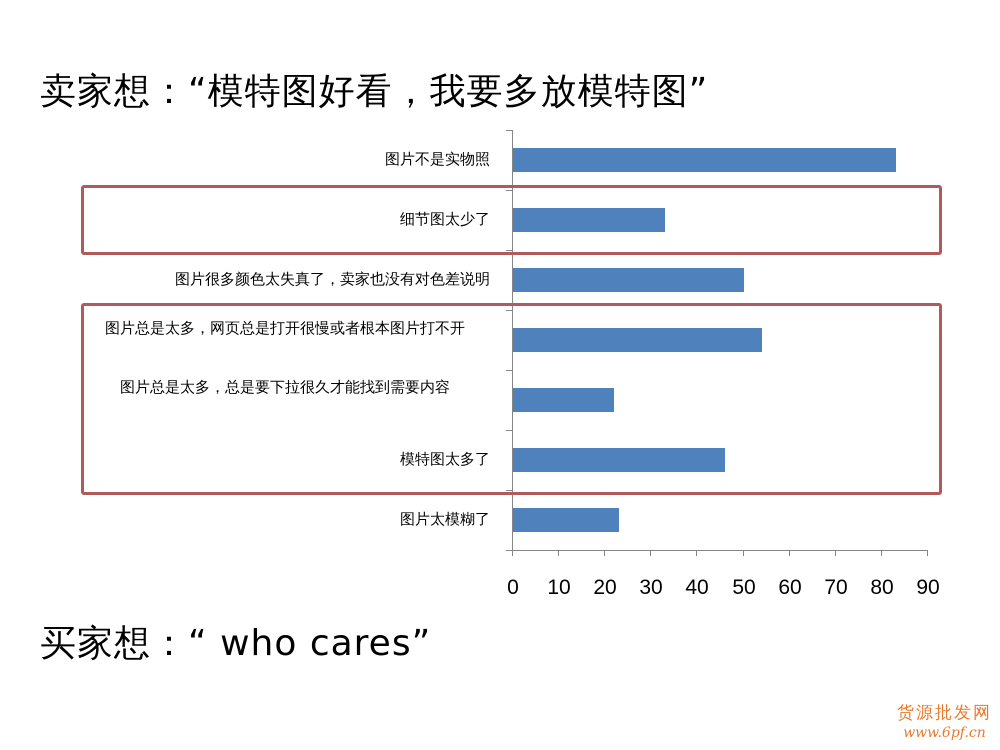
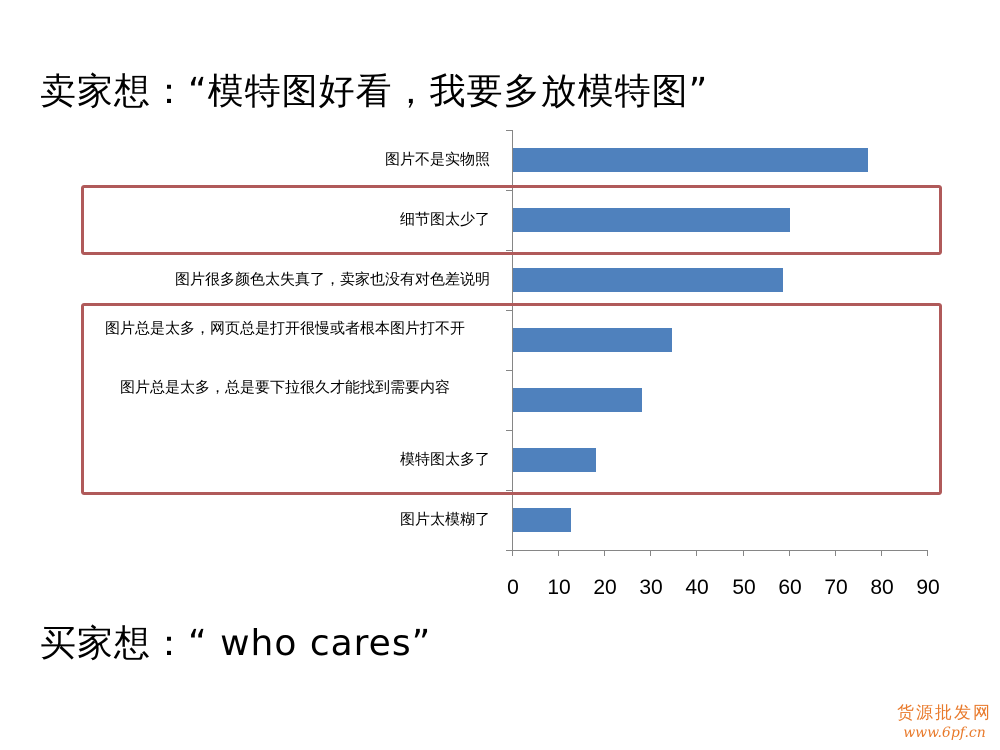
图片不是实物照: 83 -> 77
细节图太少了: 33 -> 60
图片很多颜色太失真了，卖家也没有对色差说明: 50 -> 58
图片总是太多，网页总是打开很慢或者根本图片打不开: 54 -> 34
图片总是太多，总是要下拉很久才能找到需要内容: 22 -> 28
模特图太多了: 46 -> 18
图片太模糊了: 23 -> 12
